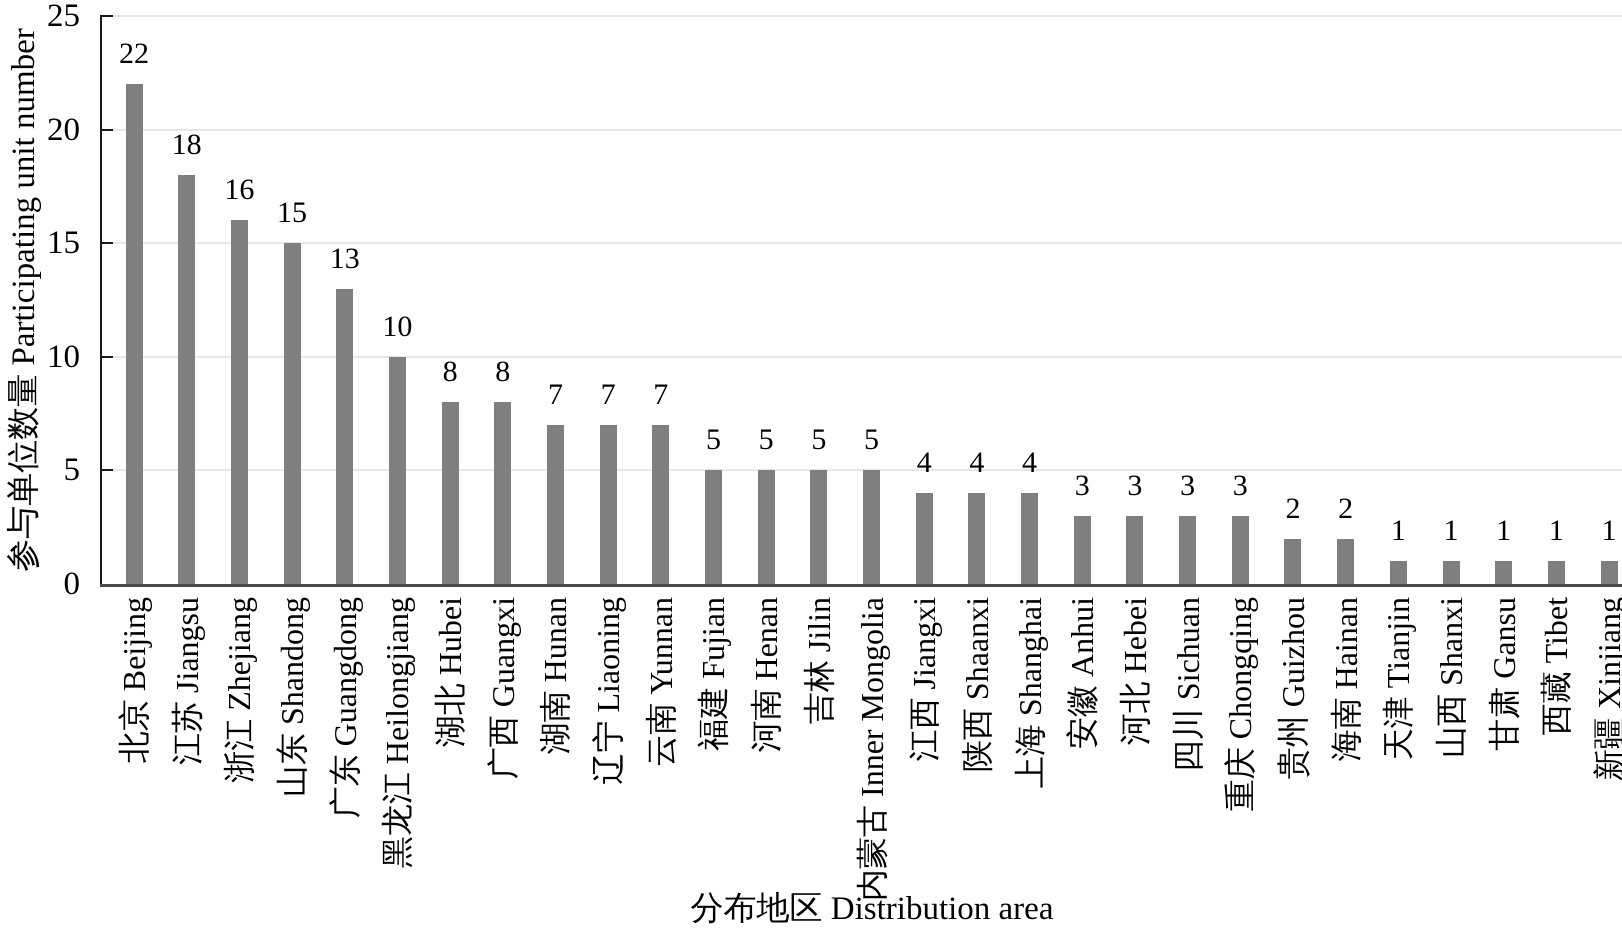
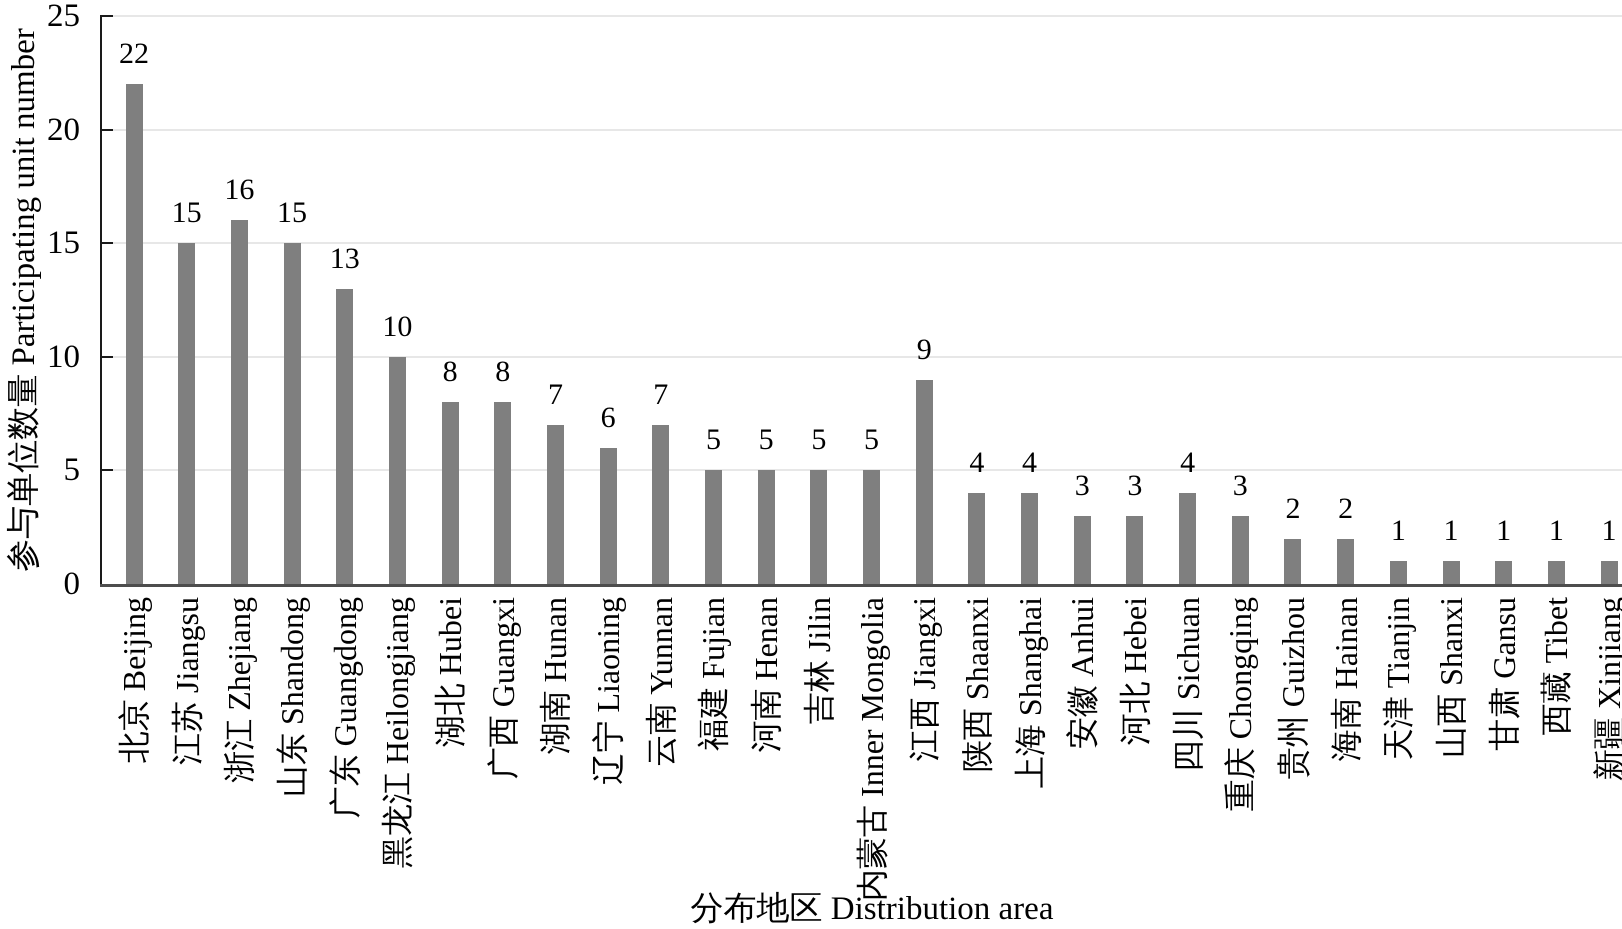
江苏 Jiangsu: 18 -> 15
辽宁 Liaoning: 7 -> 6
江西 Jiangxi: 4 -> 9
四川 Sichuan: 3 -> 4
